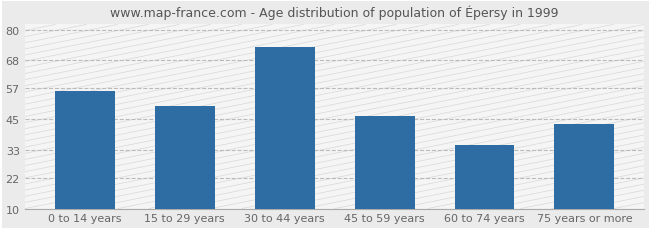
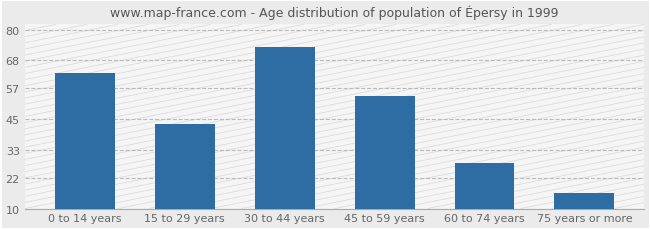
0 to 14 years: 56 -> 63
15 to 29 years: 50 -> 43
45 to 59 years: 46 -> 54
60 to 74 years: 35 -> 28
75 years or more: 43 -> 16
